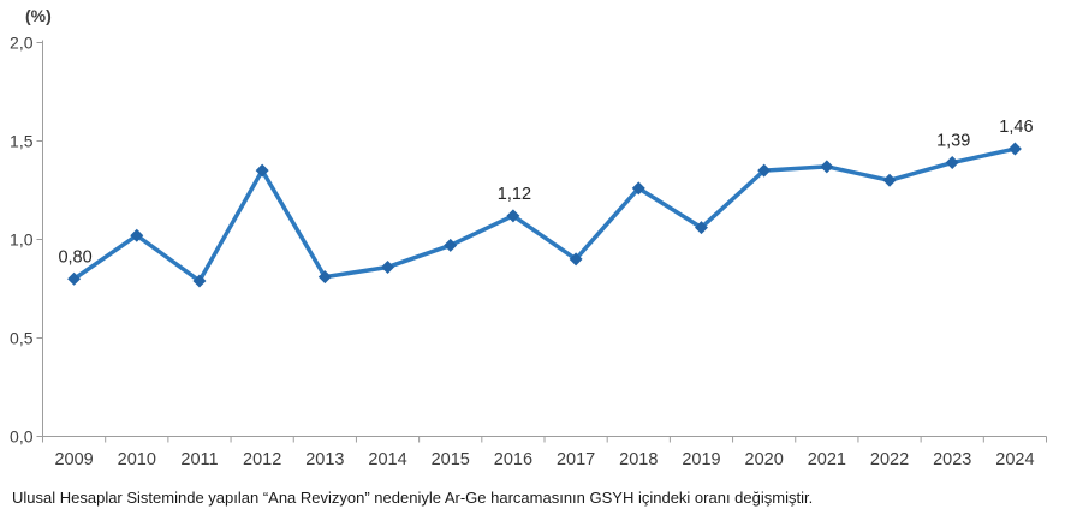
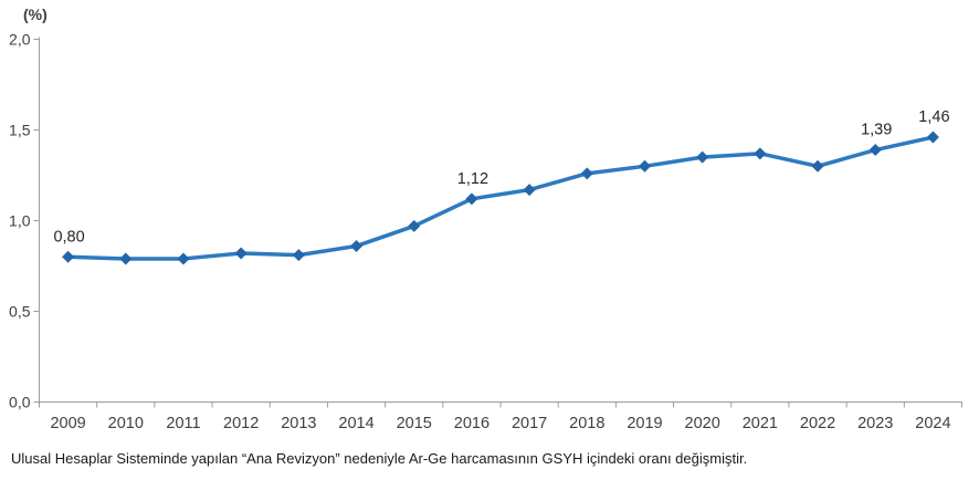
2010: 1,02 -> 0,79
2012: 1,35 -> 0,82
2017: 0,90 -> 1,17
2019: 1,06 -> 1,30
